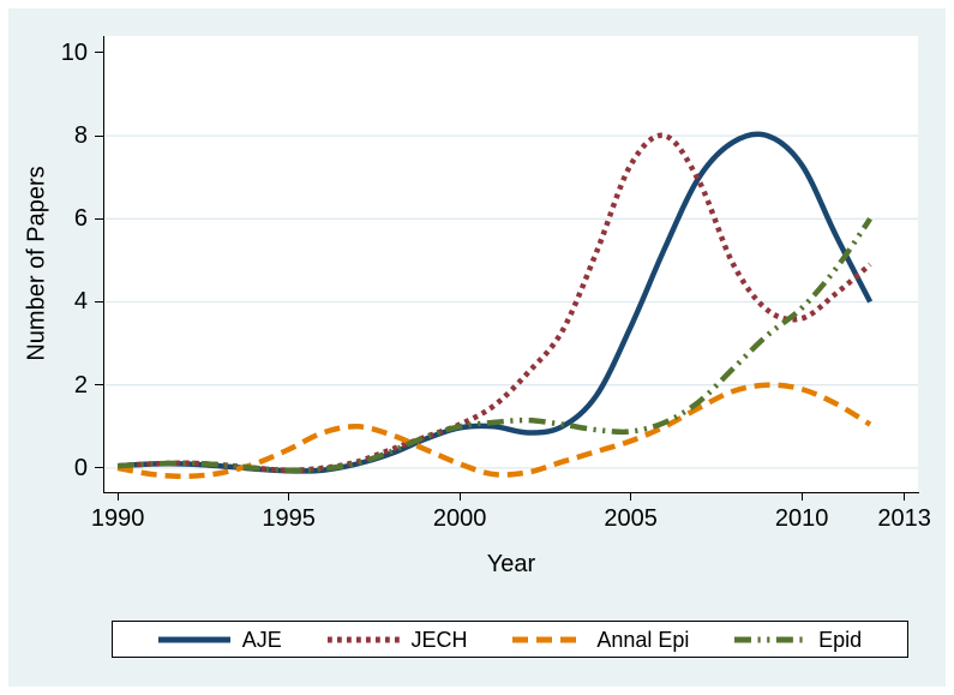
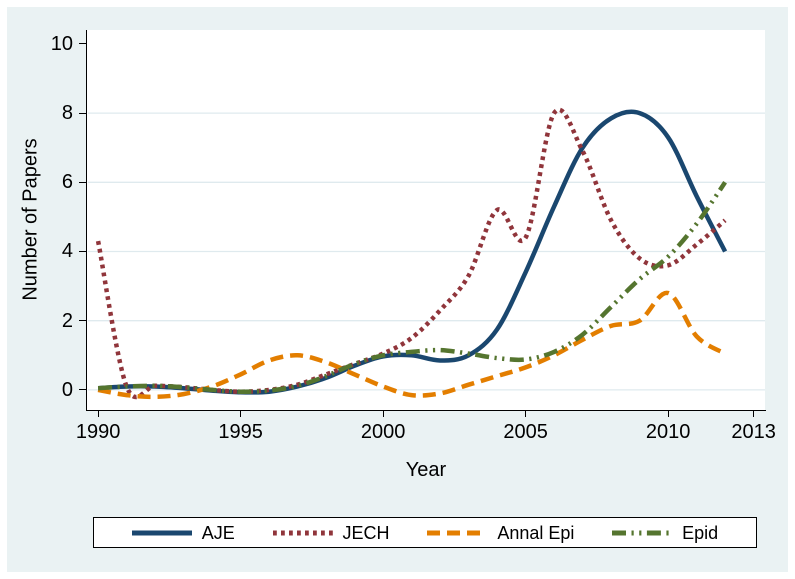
JECH/1990: 0.1 -> 4.3
JECH/2005: 7.3 -> 4.4
Annal Epi/2010: 1.9 -> 2.8
